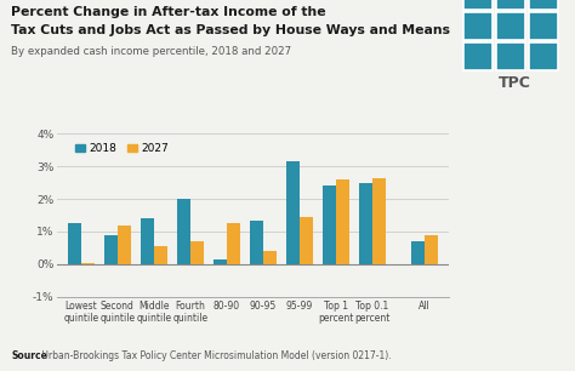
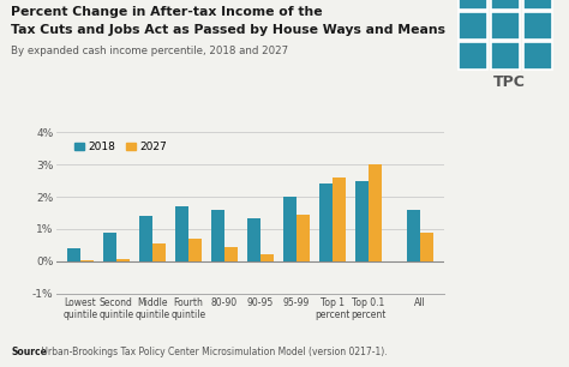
2018/Lowest quintile: 1.25% -> 0.40%
2027/Second quintile: 1.20% -> 0.07%
2018/Fourth quintile: 2.00% -> 1.70%
2018/80-90: 0.15% -> 1.60%
2027/80-90: 1.25% -> 0.45%
2027/90-95: 0.40% -> 0.20%
2018/95-99: 3.15% -> 2.00%
2027/Top 0.1 percent: 2.65% -> 3.00%
2018/All: 0.70% -> 1.60%
